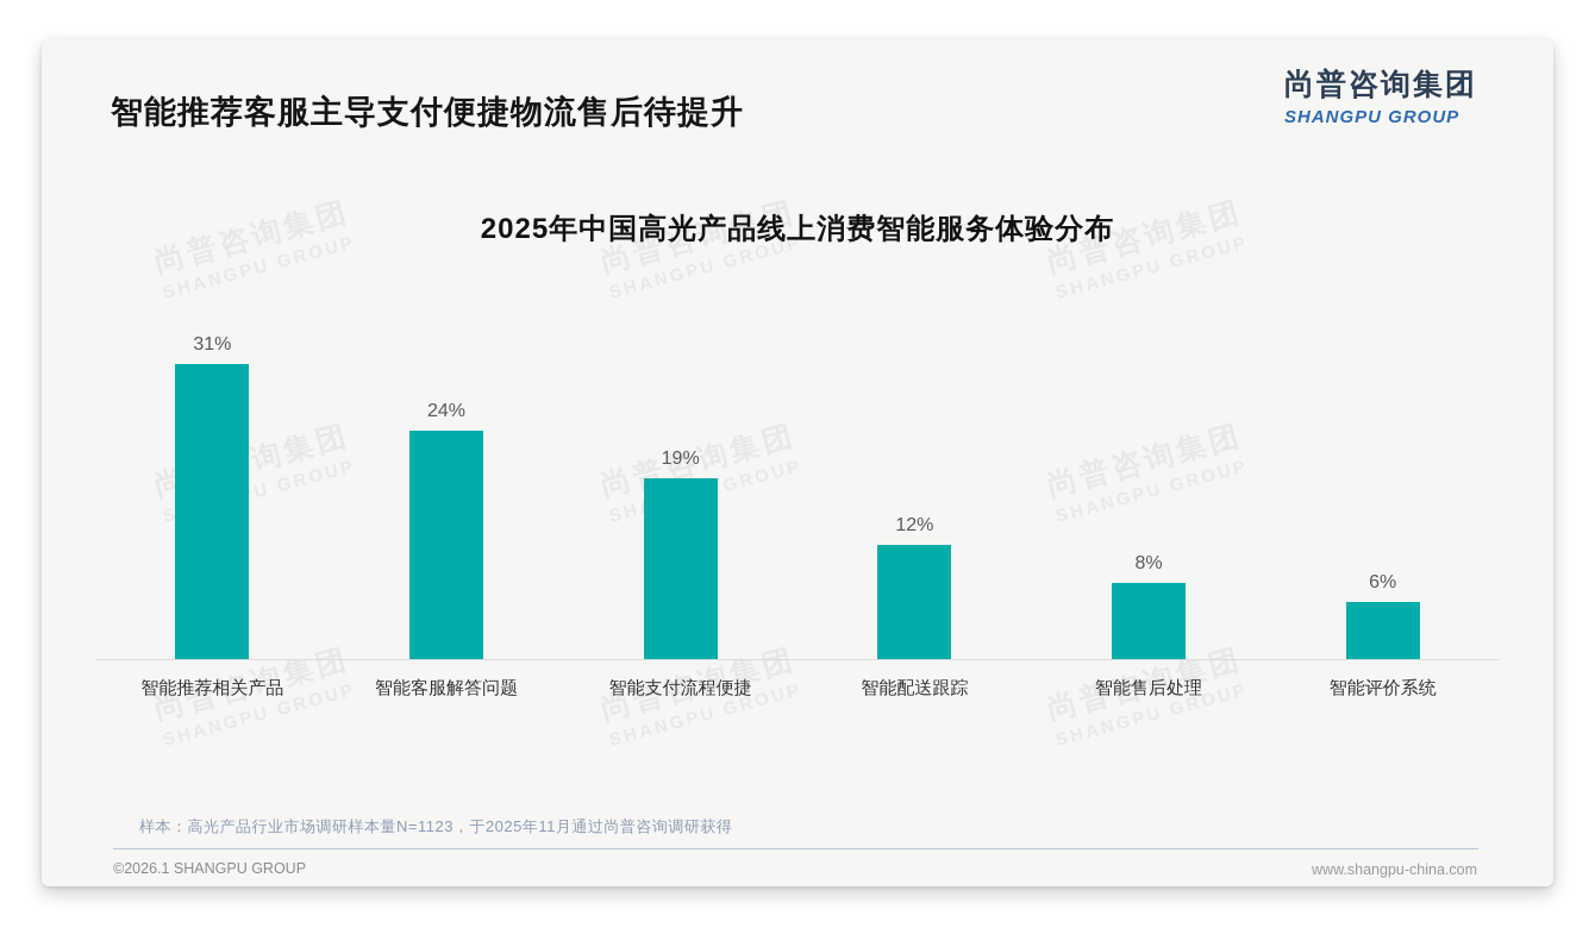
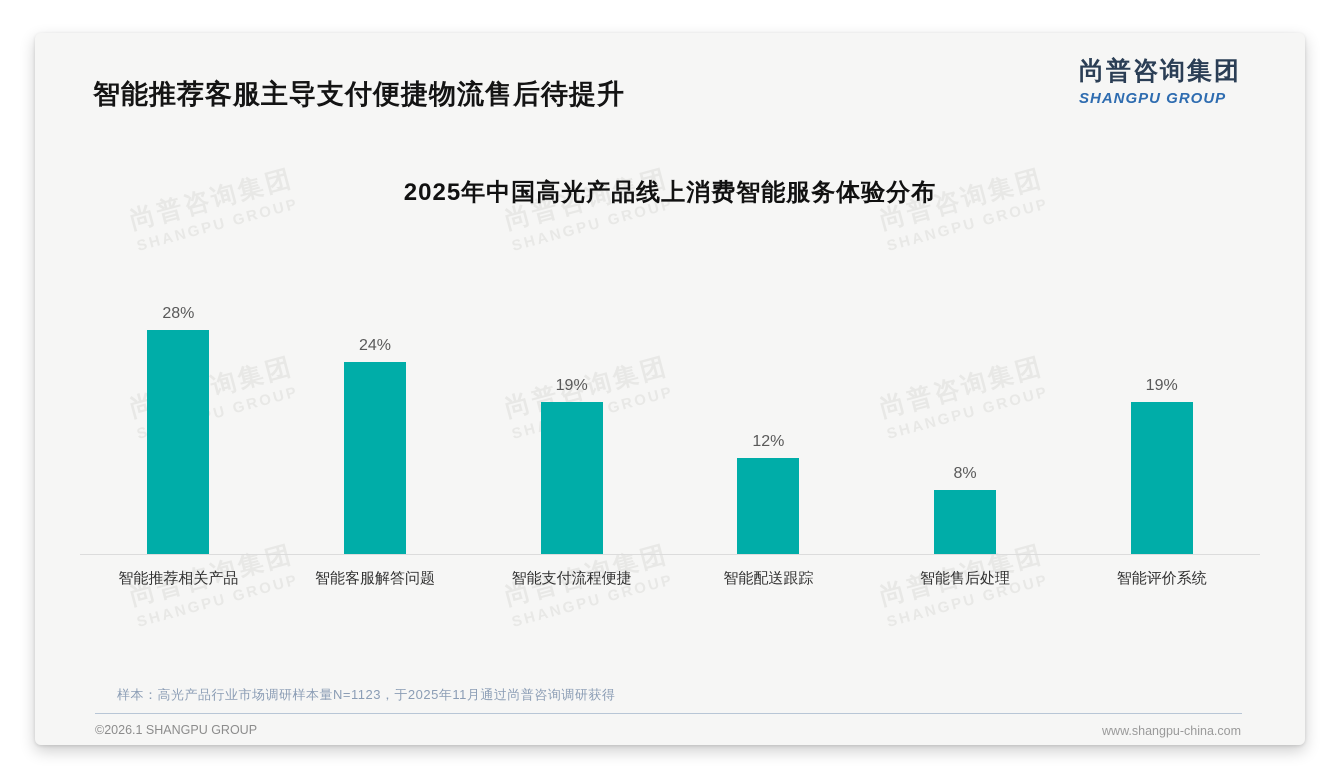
智能推荐相关产品: 31% -> 28%
智能评价系统: 6% -> 19%
